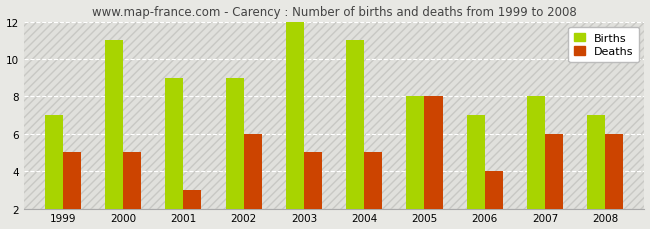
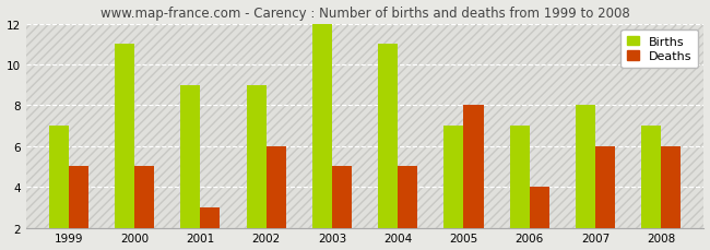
Births/2005: 8 -> 7
